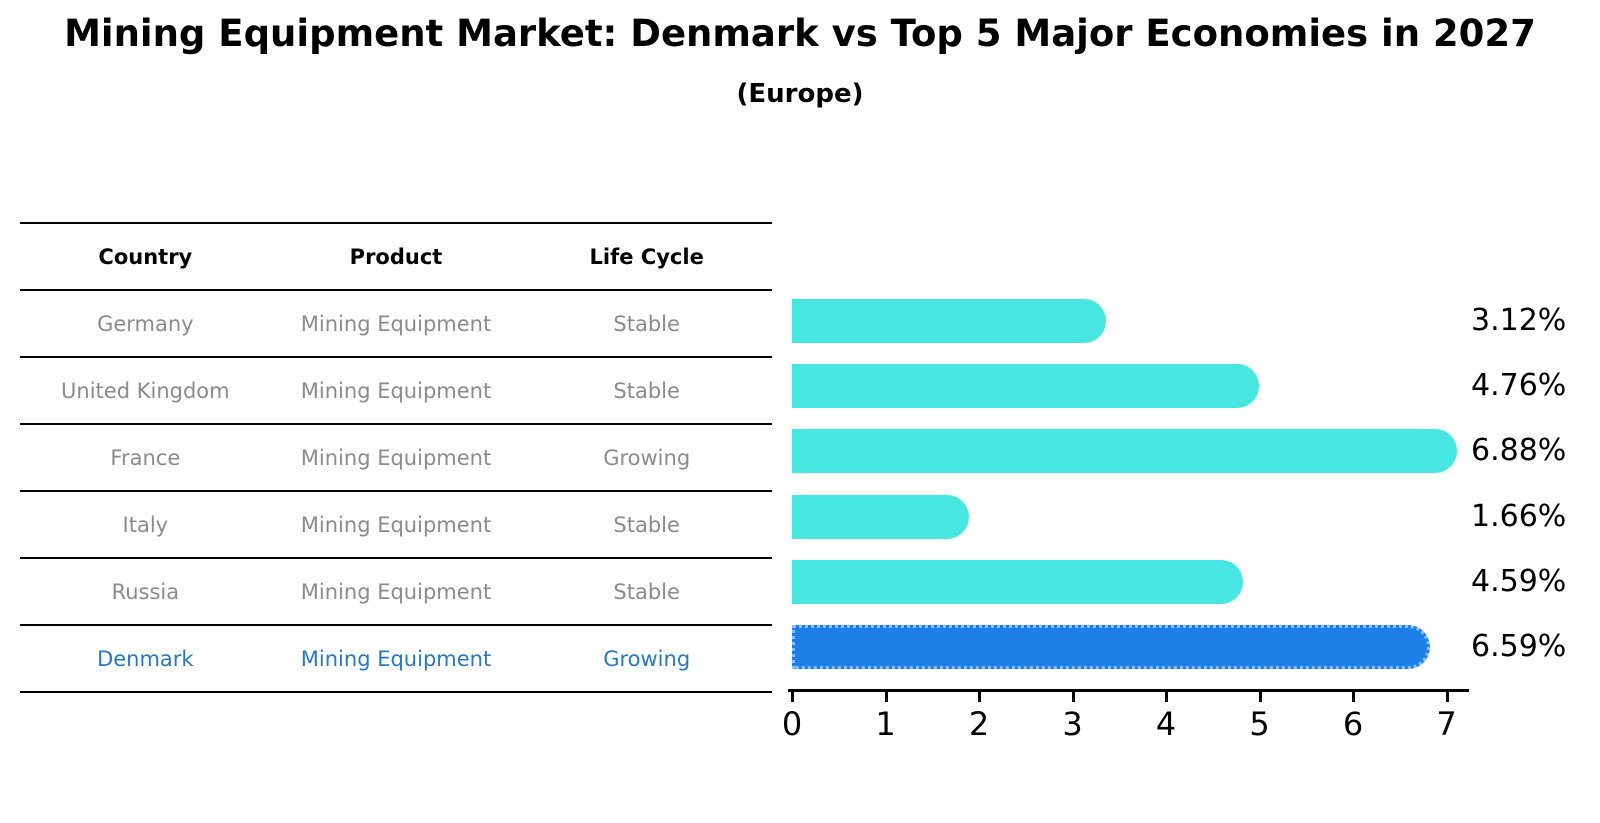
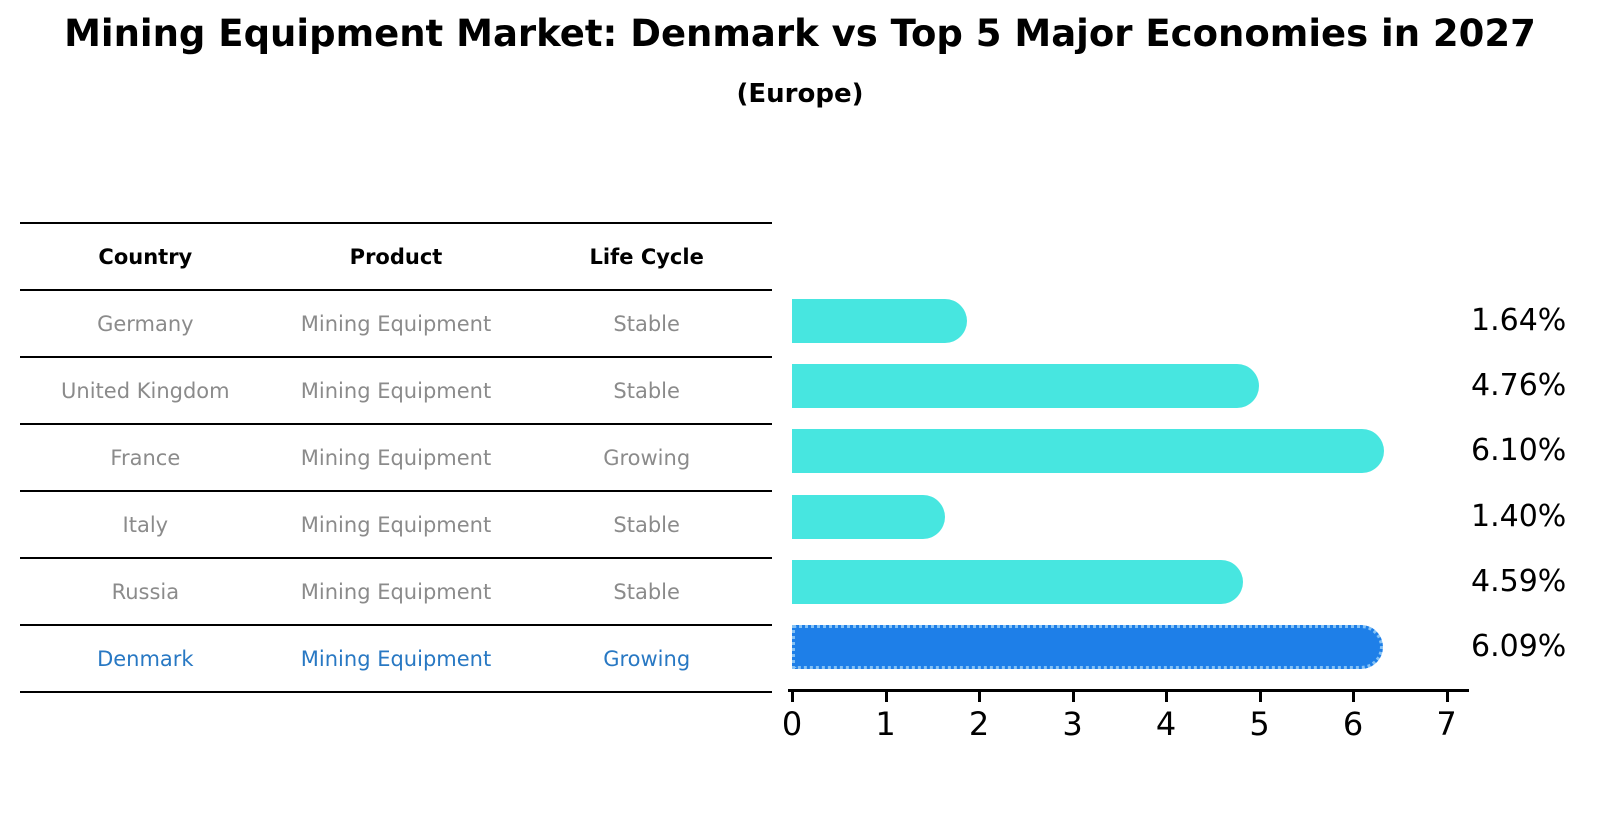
Germany: 3.12% -> 1.64%
France: 6.88% -> 6.10%
Italy: 1.66% -> 1.40%
Denmark: 6.59% -> 6.09%
